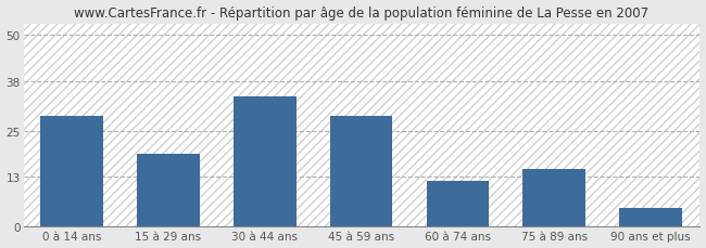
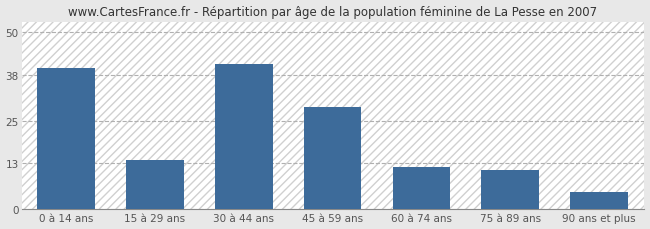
0 à 14 ans: 29 -> 40
15 à 29 ans: 19 -> 14
30 à 44 ans: 34 -> 41
75 à 89 ans: 15 -> 11
